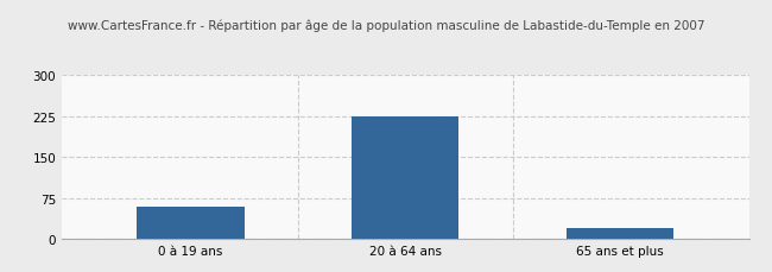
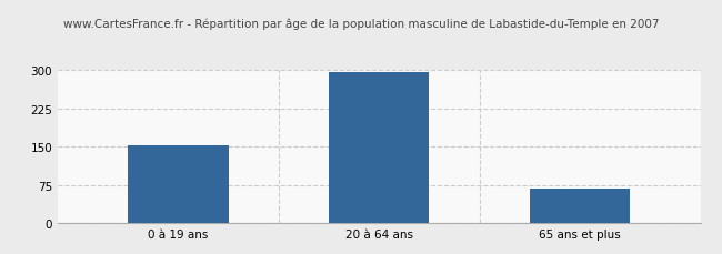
0 à 19 ans: 60 -> 153
20 à 64 ans: 225 -> 296
65 ans et plus: 20 -> 68
